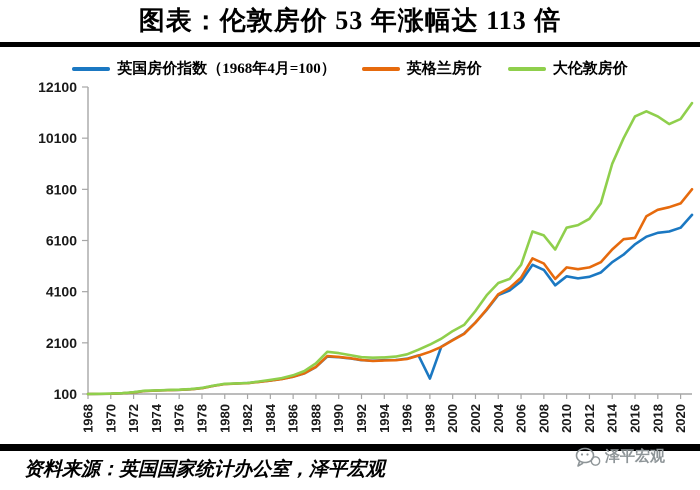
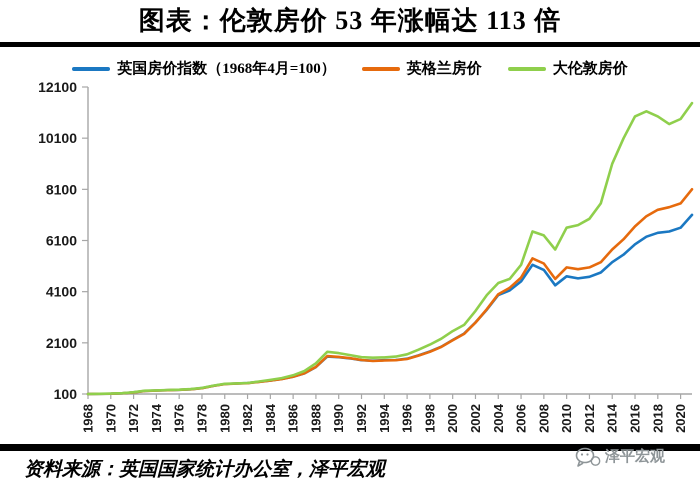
英国房价指数（1968年4月=100）/1998: 700 -> 1800
英格兰房价/2016: 6200 -> 6600
